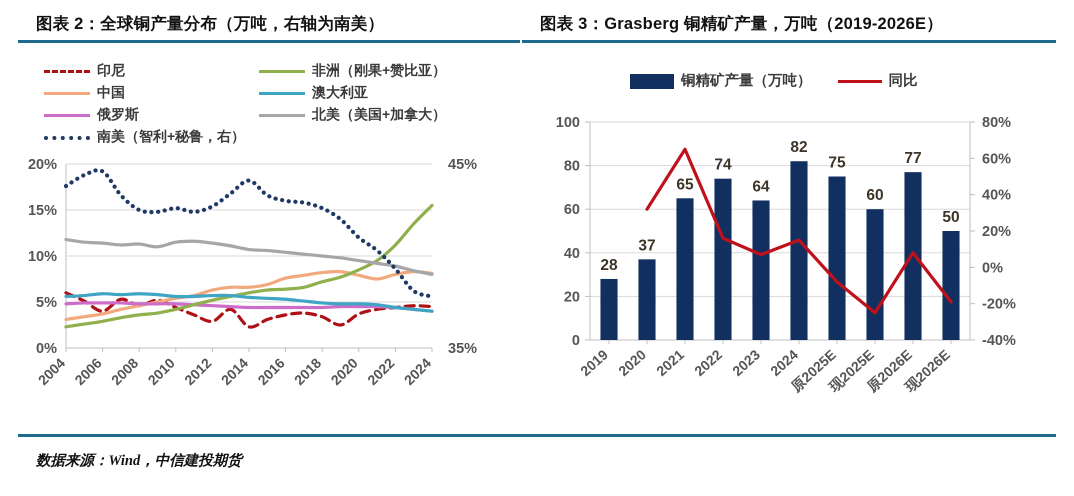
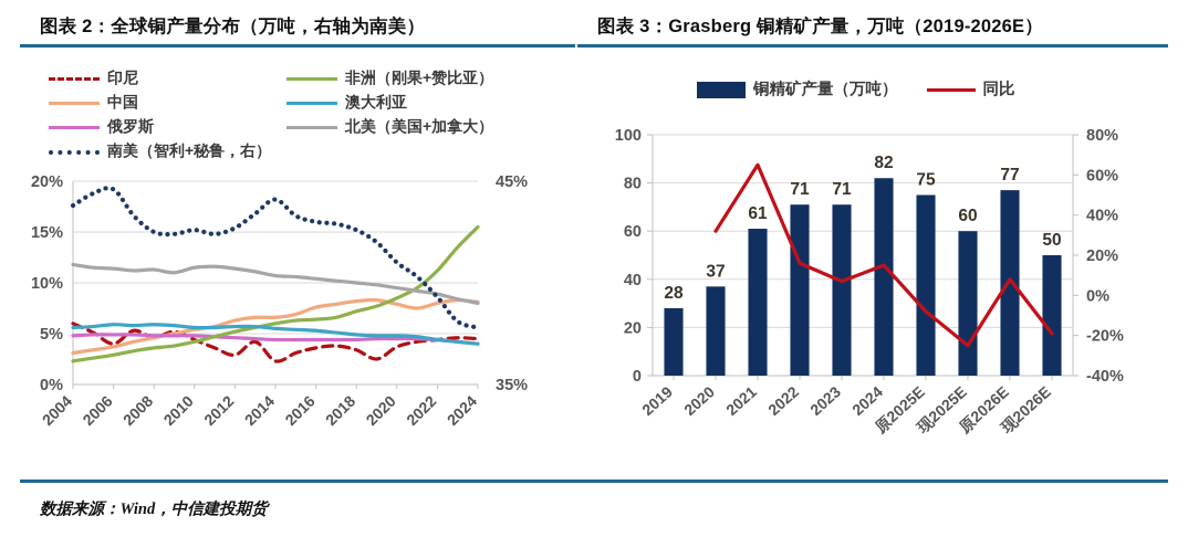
图表 3：Grasberg 铜精矿产量，万吨（2019-2026E）/2021: 65 -> 61
图表 3：Grasberg 铜精矿产量，万吨（2019-2026E）/2022: 74 -> 71
图表 3：Grasberg 铜精矿产量，万吨（2019-2026E）/2023: 64 -> 71
